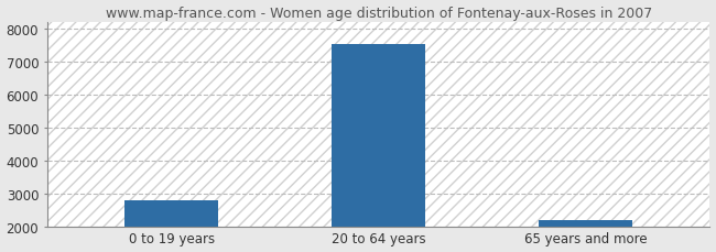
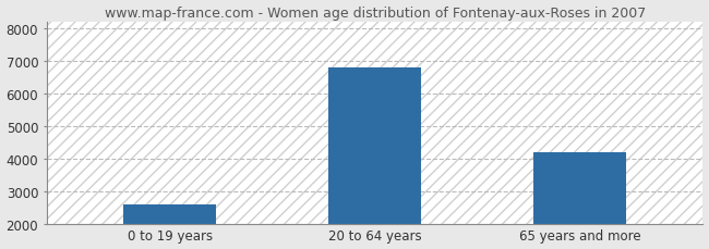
0 to 19 years: 2800 -> 2600
20 to 64 years: 7550 -> 6800
65 years and more: 2200 -> 4200
